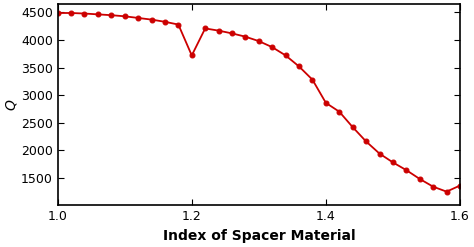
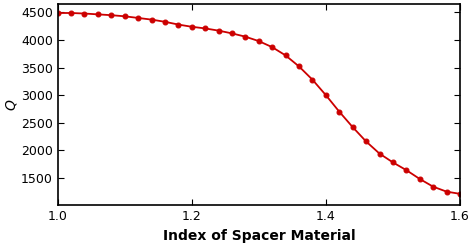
1.2: 3720 -> 4240
1.4: 2860 -> 3000
1.6: 1360 -> 1210
